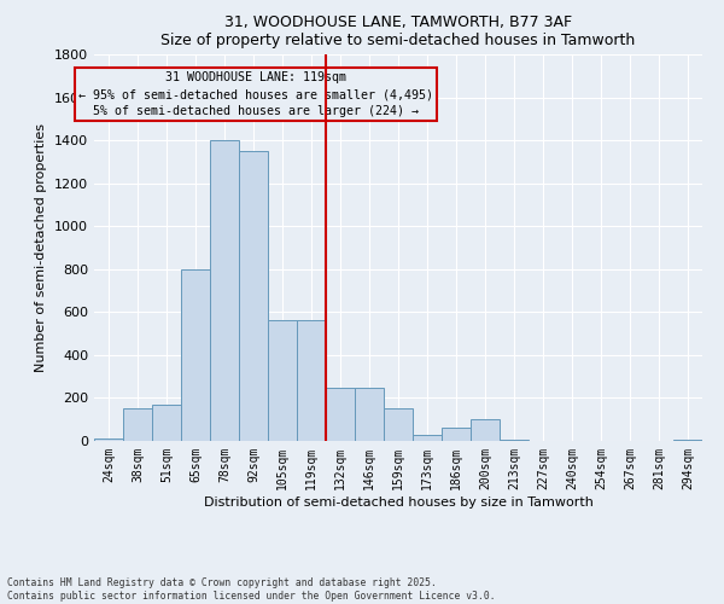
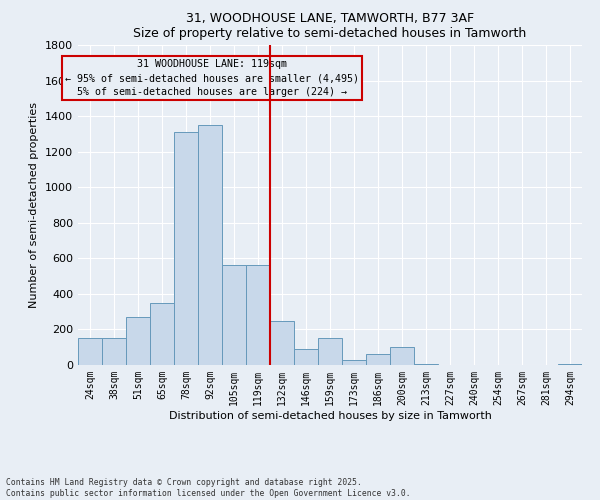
24sqm: 10 -> 150
51sqm: 170 -> 270
65sqm: 800 -> 350
78sqm: 1400 -> 1310
146sqm: 250 -> 90
